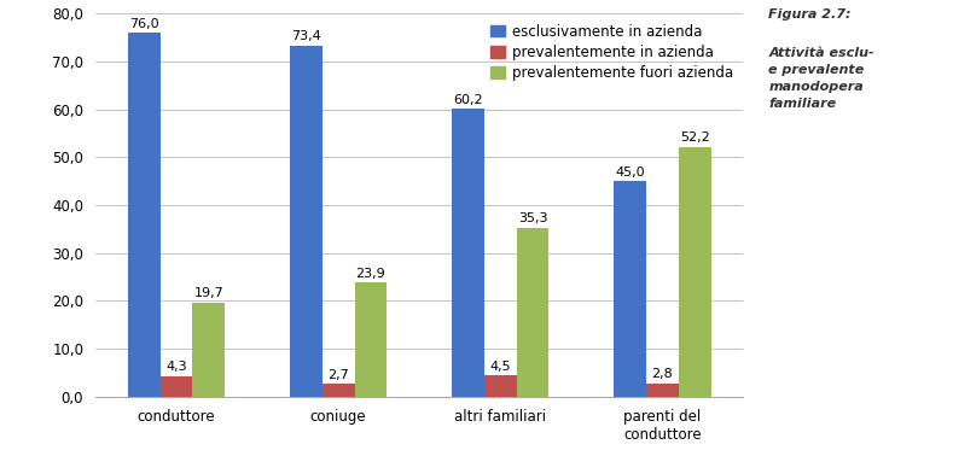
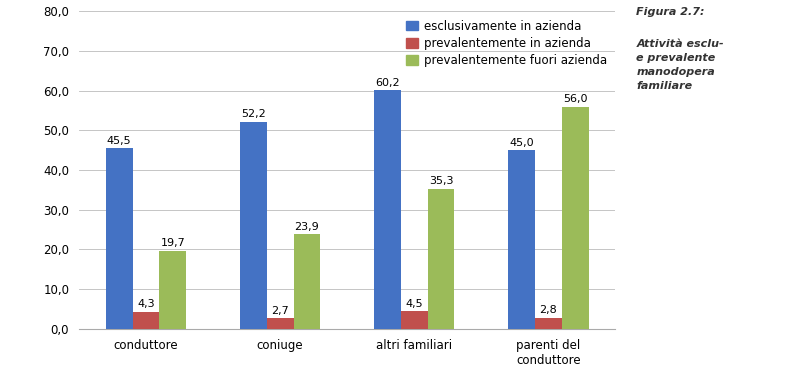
esclusivamente in azienda/conduttore: 76,0 -> 45,5
esclusivamente in azienda/coniuge: 73,4 -> 52,2
prevalentemente fuori azienda/parenti del conduttore: 52,2 -> 56,0
